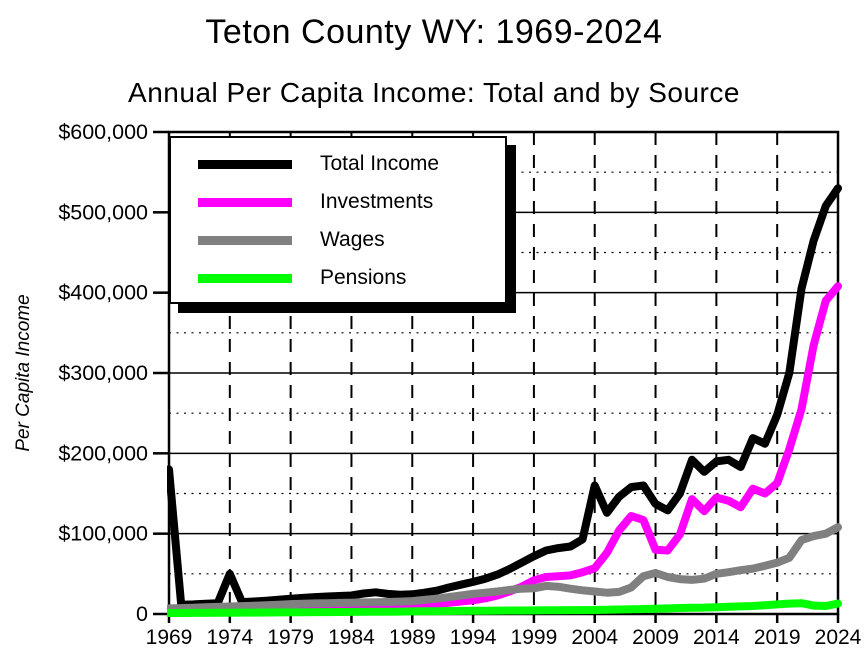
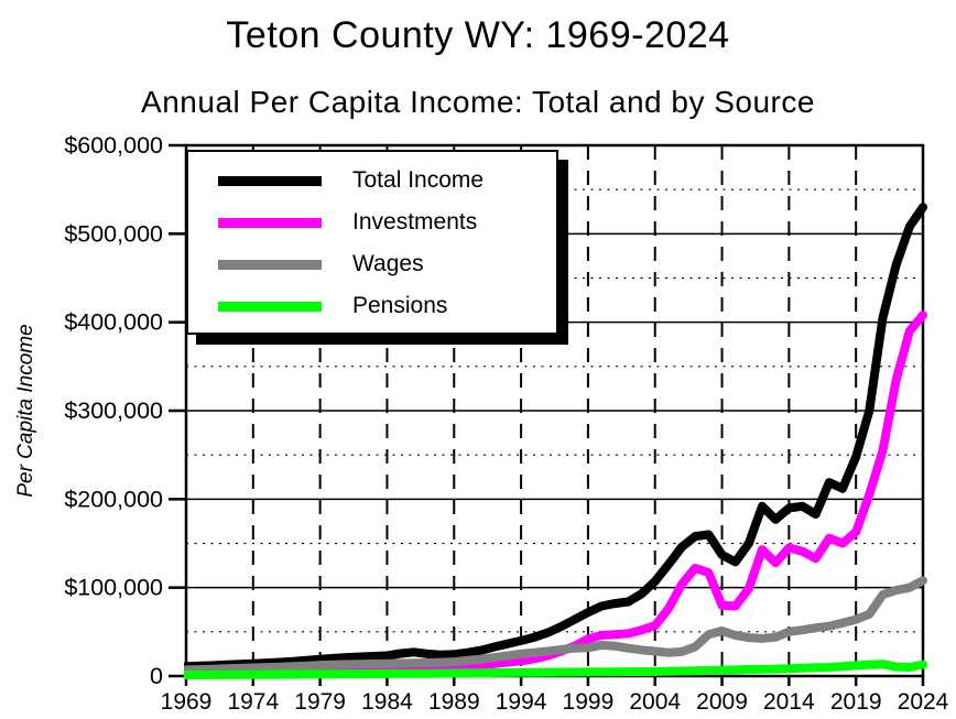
Total Income/1969: $180000 -> $10000
Total Income/1974: $50000 -> $10000
Total Income/2004: $160000 -> $110000
